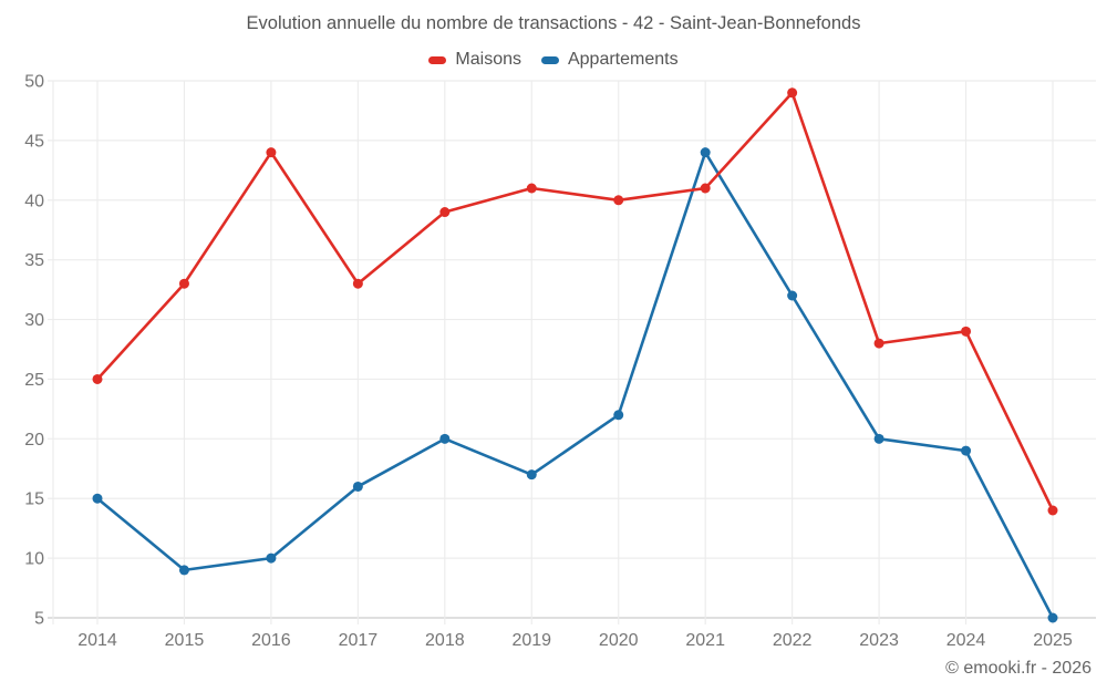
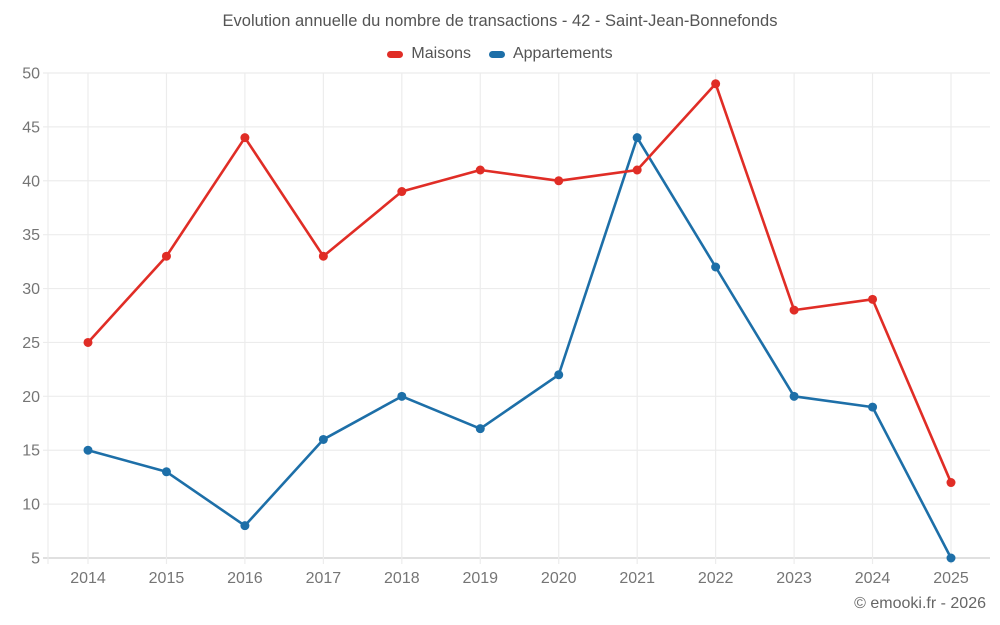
Appartements/2015: 9 -> 13
Appartements/2016: 10 -> 8
Maisons/2025: 14 -> 12
